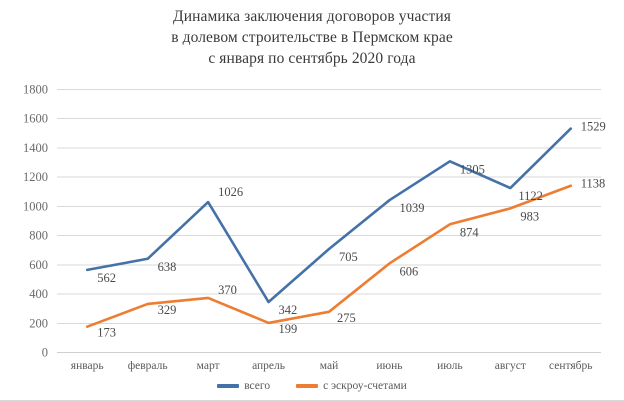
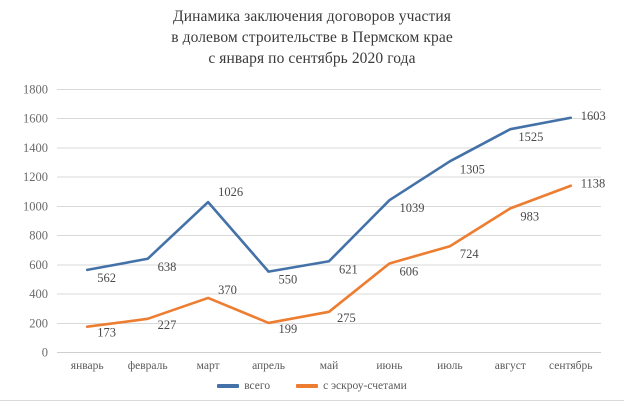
с эскроу-счетами/февраль: 329 -> 227
всего/апрель: 342 -> 550
всего/май: 705 -> 621
с эскроу-счетами/июль: 874 -> 724
всего/август: 1122 -> 1525
всего/сентябрь: 1529 -> 1603
